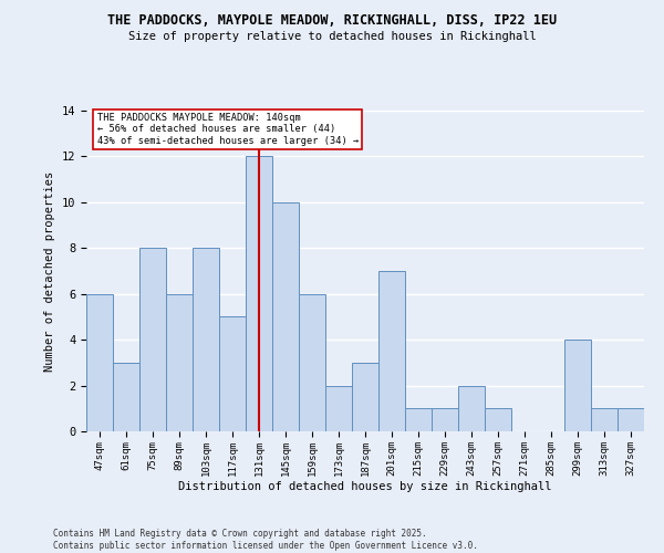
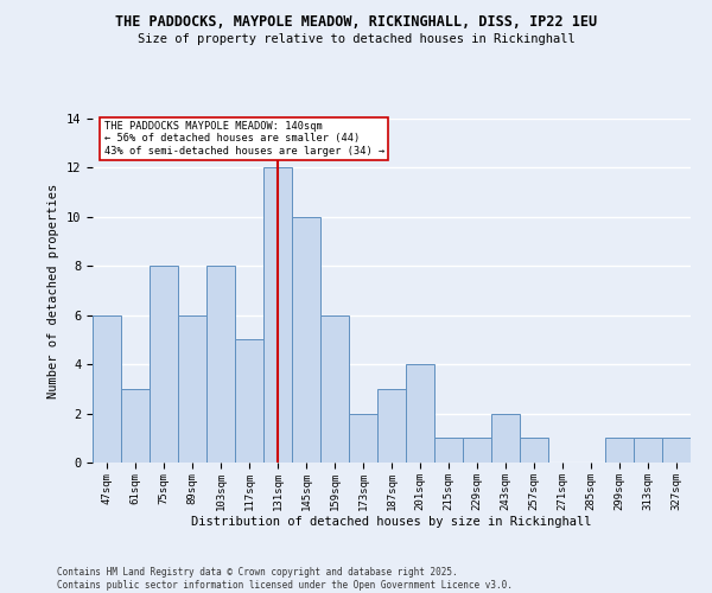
201sqm: 7 -> 4
299sqm: 4 -> 1
